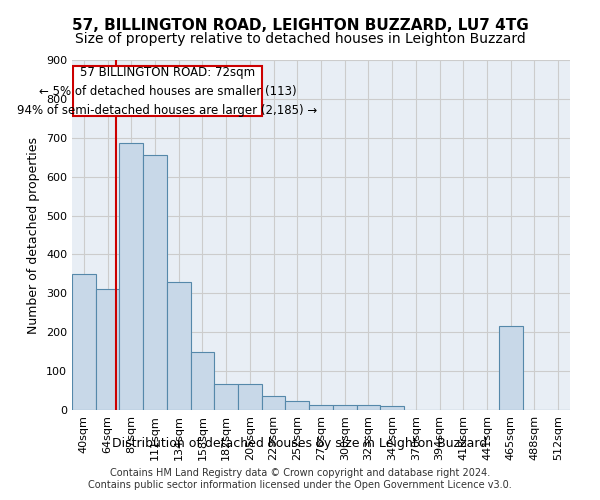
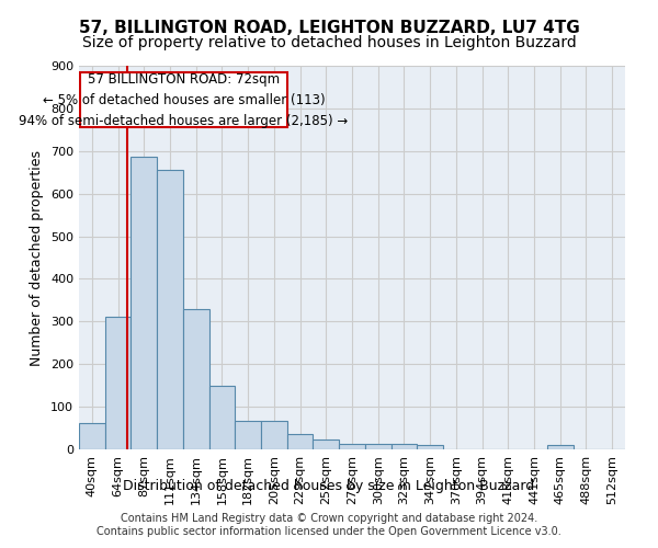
40sqm: 350 -> 63
465sqm: 215 -> 10
